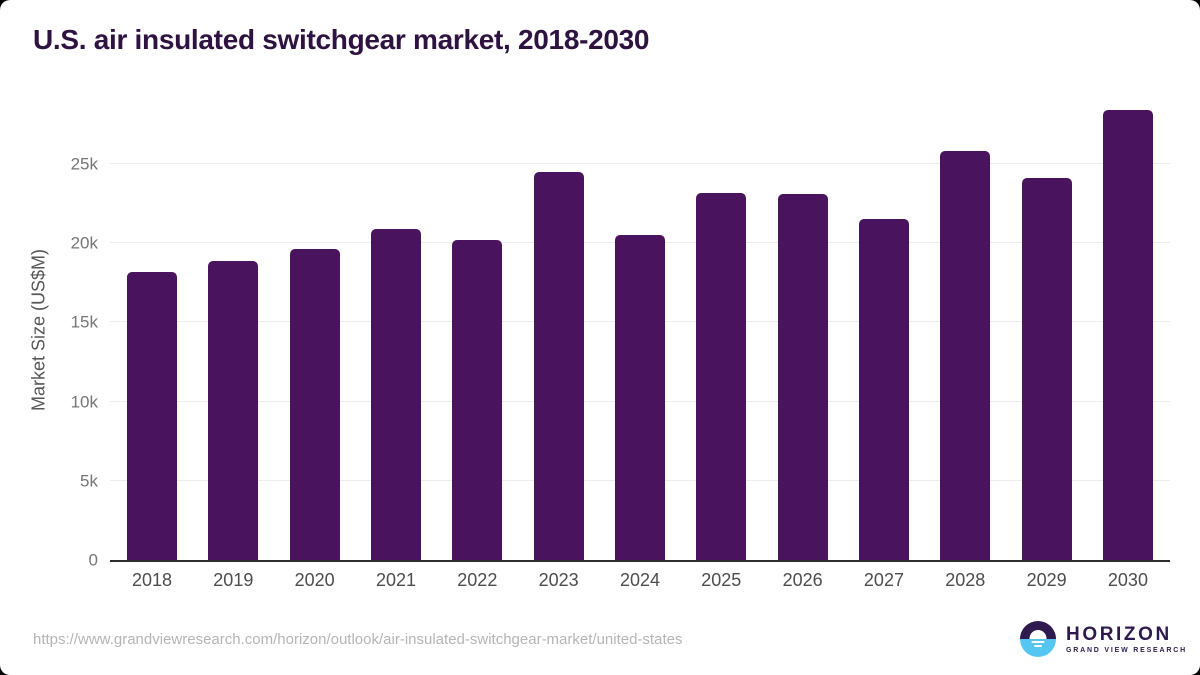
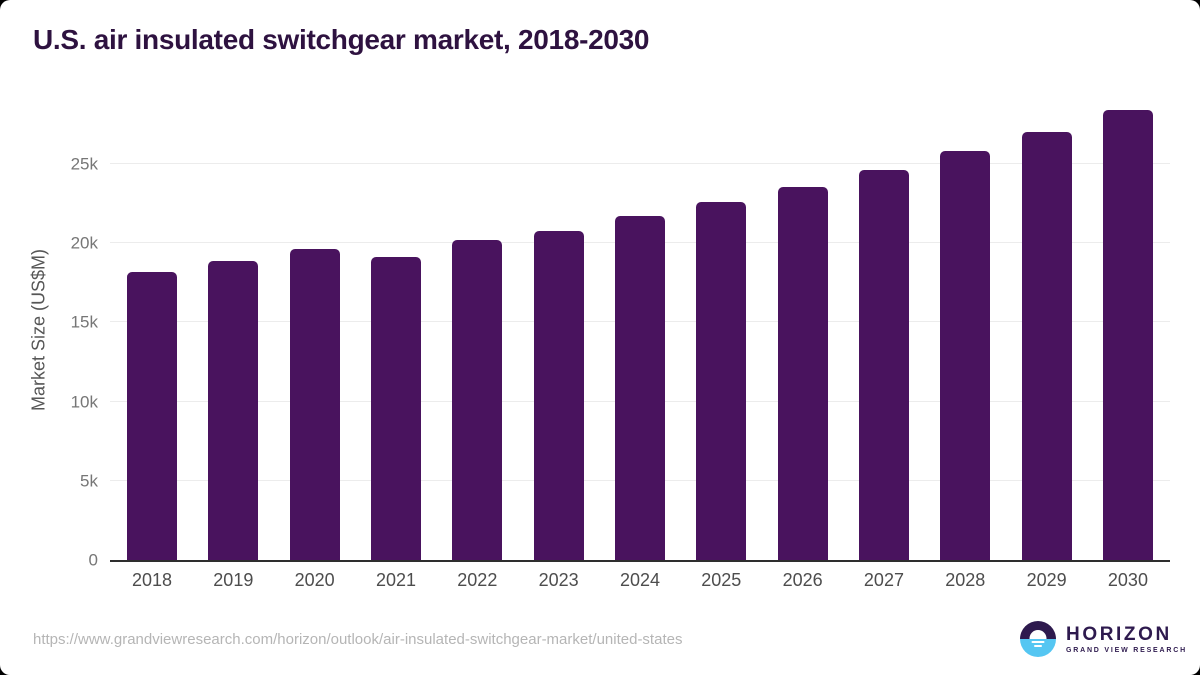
2021: 20.9k -> 19.1k
2023: 24.5k -> 20.8k
2024: 20.5k -> 21.7k
2025: 23.2k -> 22.6k
2026: 23.1k -> 23.6k
2027: 21.5k -> 24.6k
2029: 24.1k -> 27.0k
